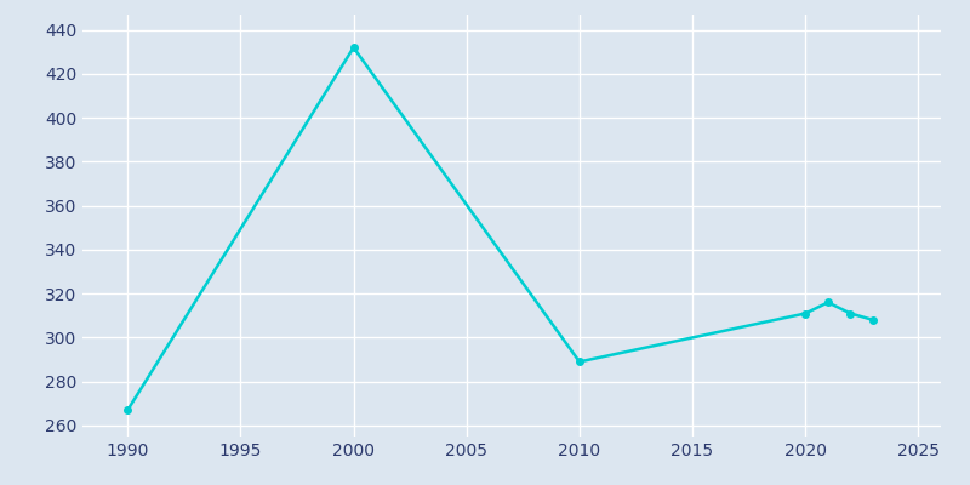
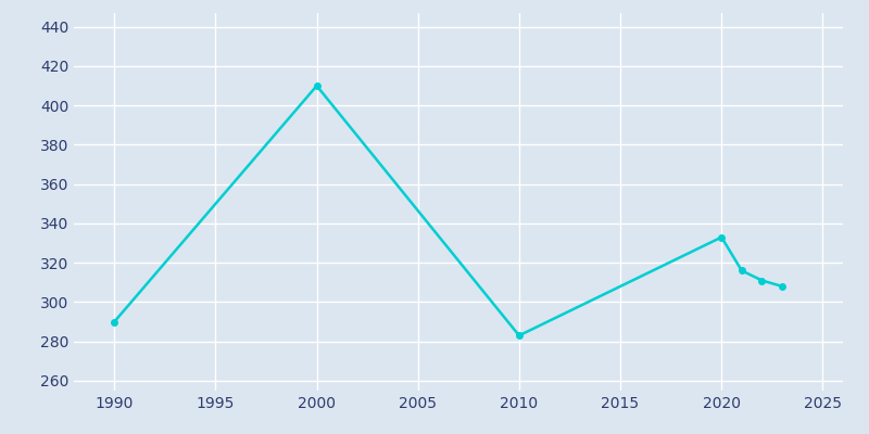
1990: 267 -> 290
2000: 432 -> 410
2010: 289 -> 283
2020: 311 -> 333
